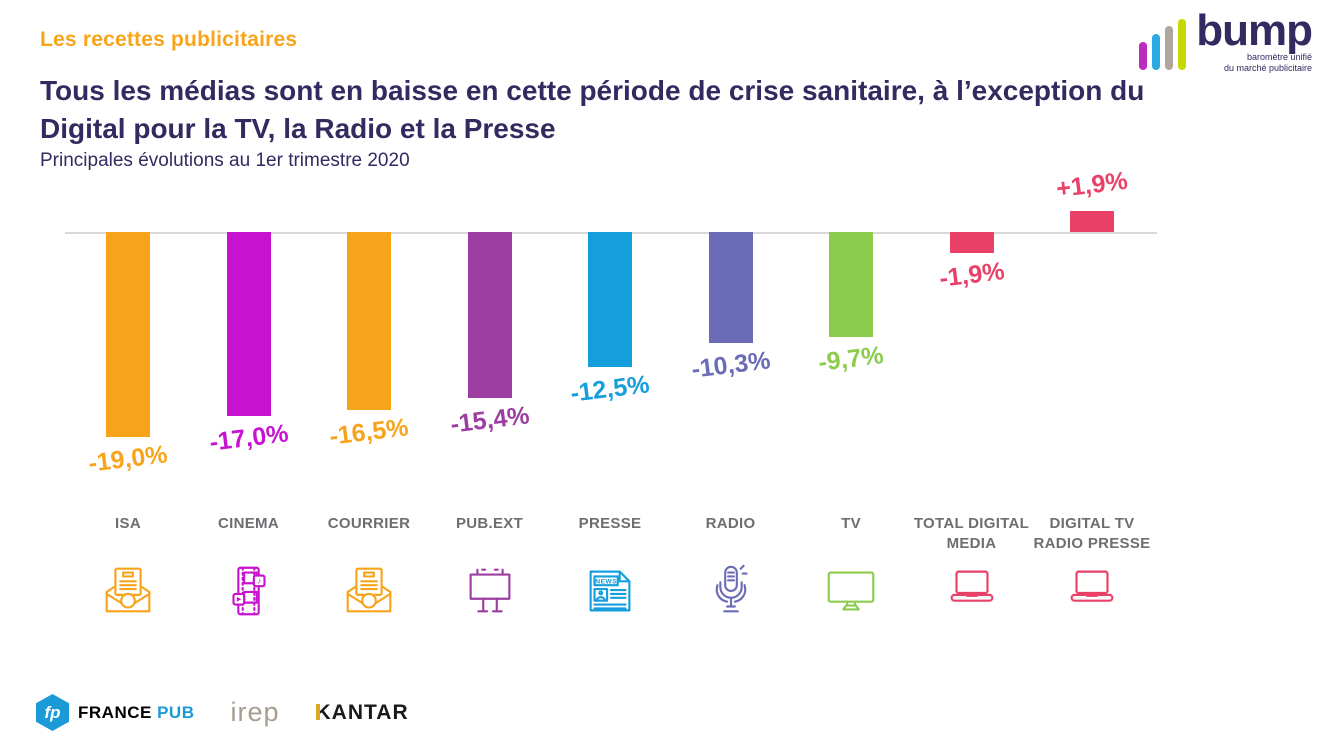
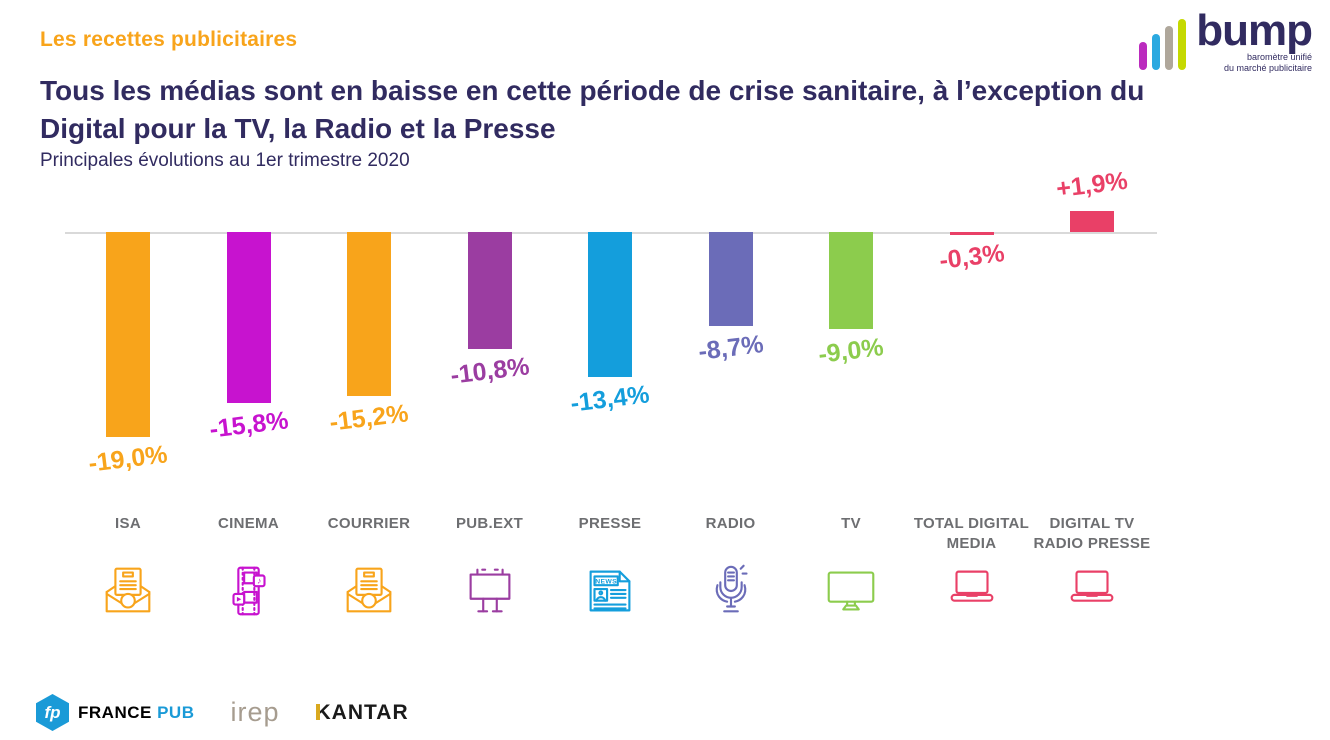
CINEMA: -17,0% -> -15,8%
COURRIER: -16,5% -> -15,2%
PUB.EXT: -15,4% -> -10,8%
PRESSE: -12,5% -> -13,4%
RADIO: -10,3% -> -8,7%
TV: -9,7% -> -9,0%
TOTAL DIGITAL MEDIA: -1,9% -> -0,3%
